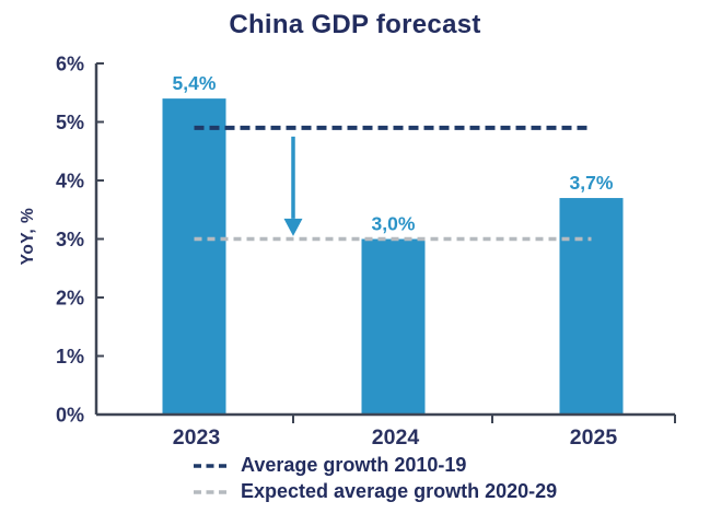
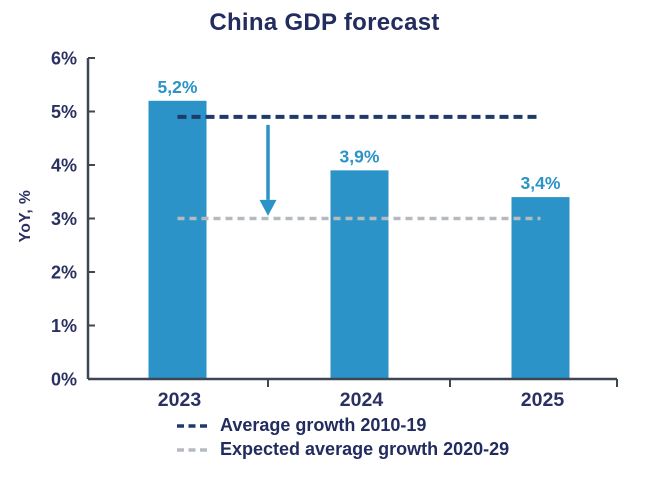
2023: 5,4% -> 5,2%
2024: 3,0% -> 3,9%
2025: 3,7% -> 3,4%
